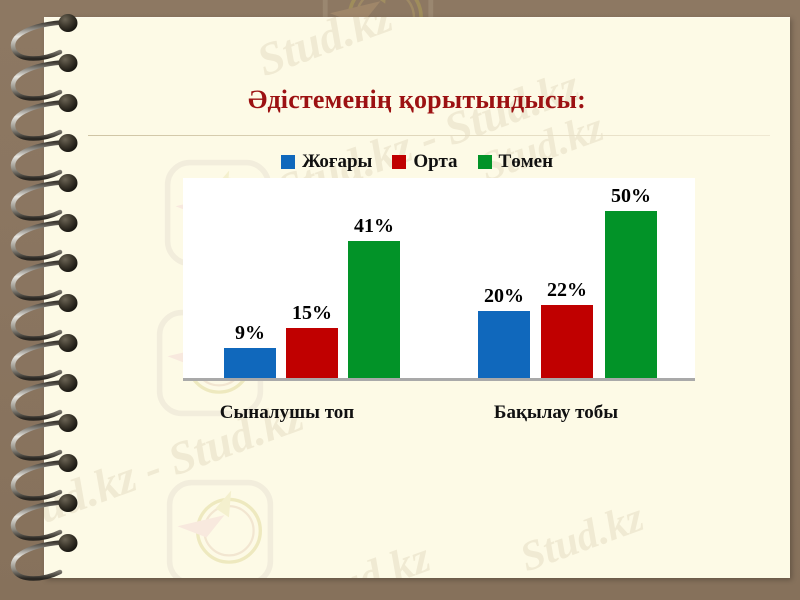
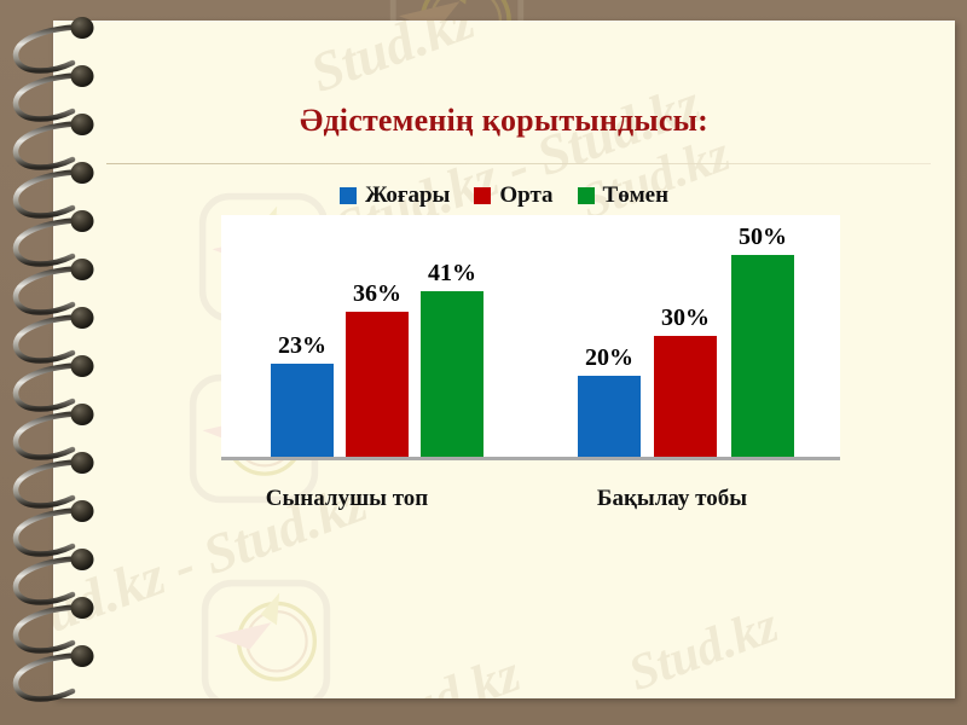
Жоғары/Сыналушы топ: 9% -> 23%
Орта/Сыналушы топ: 15% -> 36%
Орта/Бақылау тобы: 22% -> 30%
